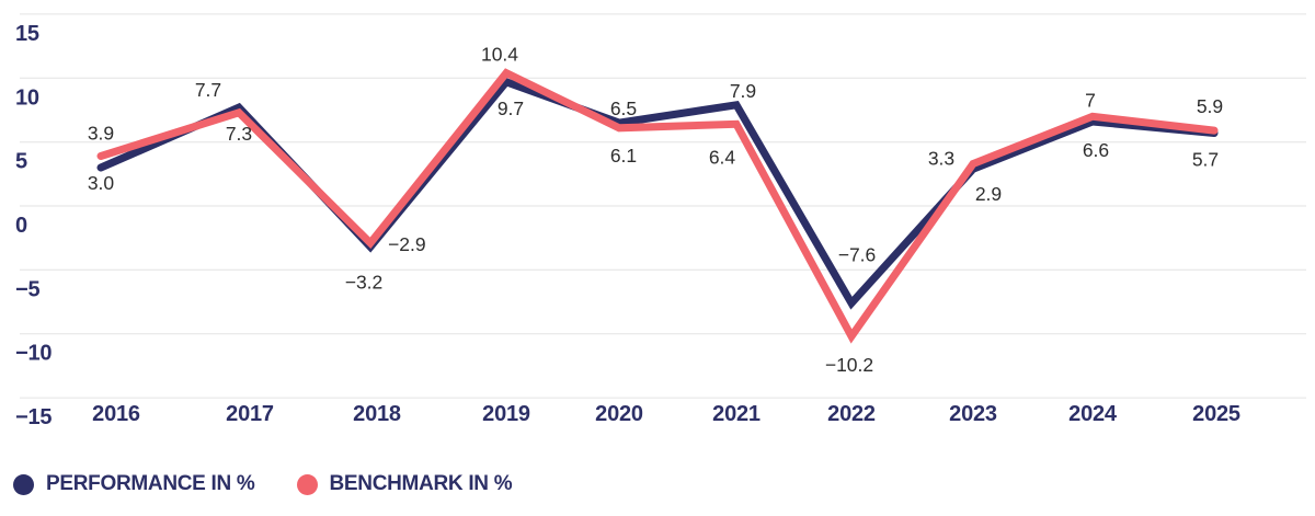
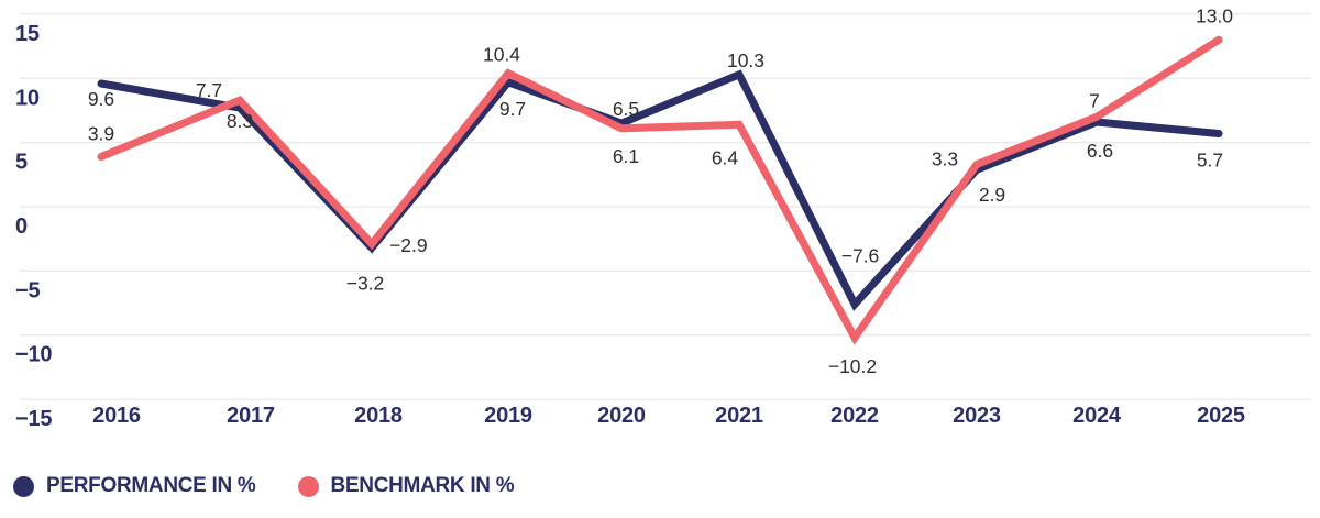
PERFORMANCE IN %/2016: 3.0 -> 9.6
BENCHMARK IN %/2017: 7.3 -> 8.3
PERFORMANCE IN %/2021: 7.9 -> 10.3
BENCHMARK IN %/2025: 5.9 -> 13.0
